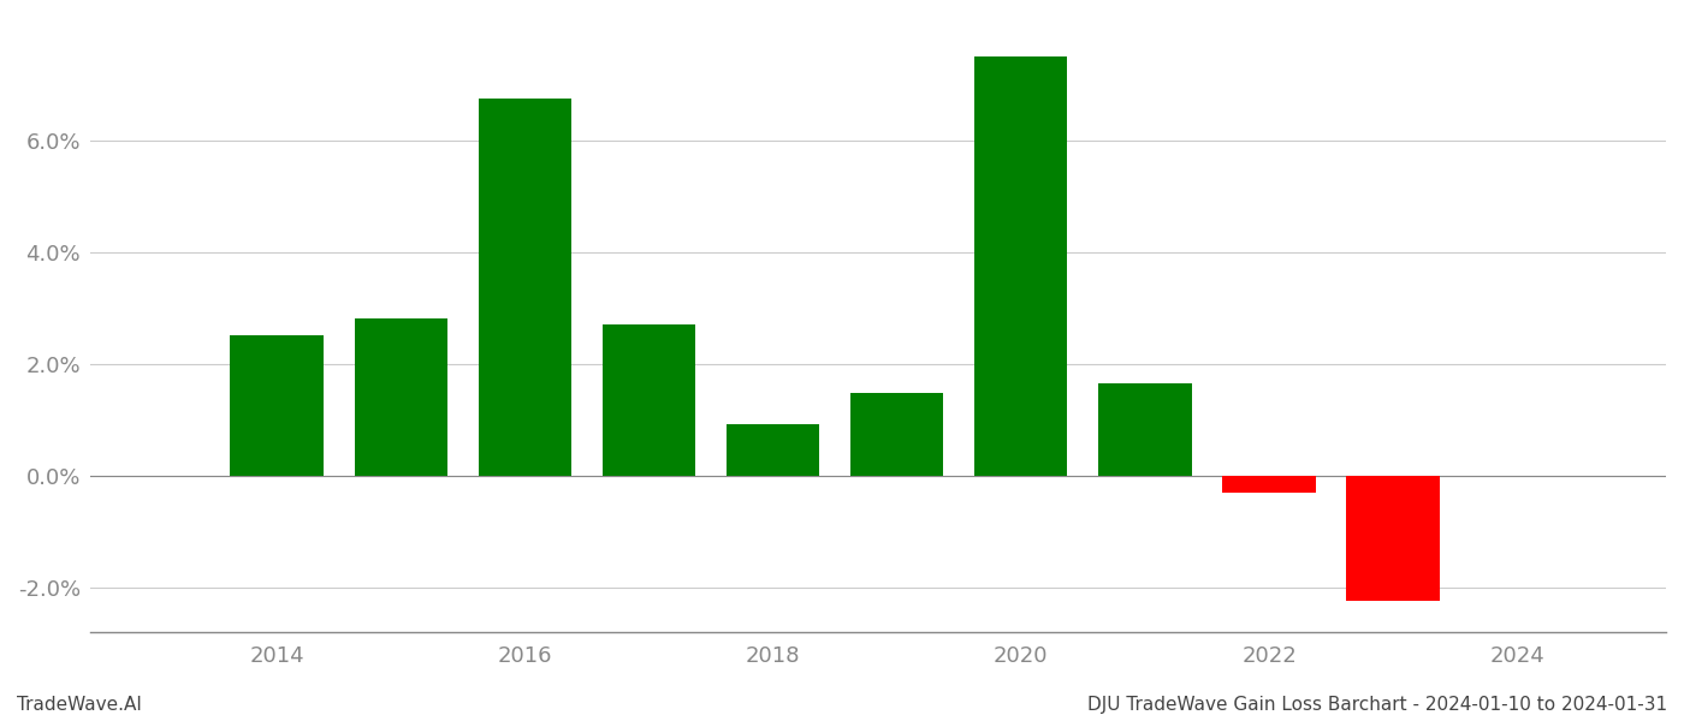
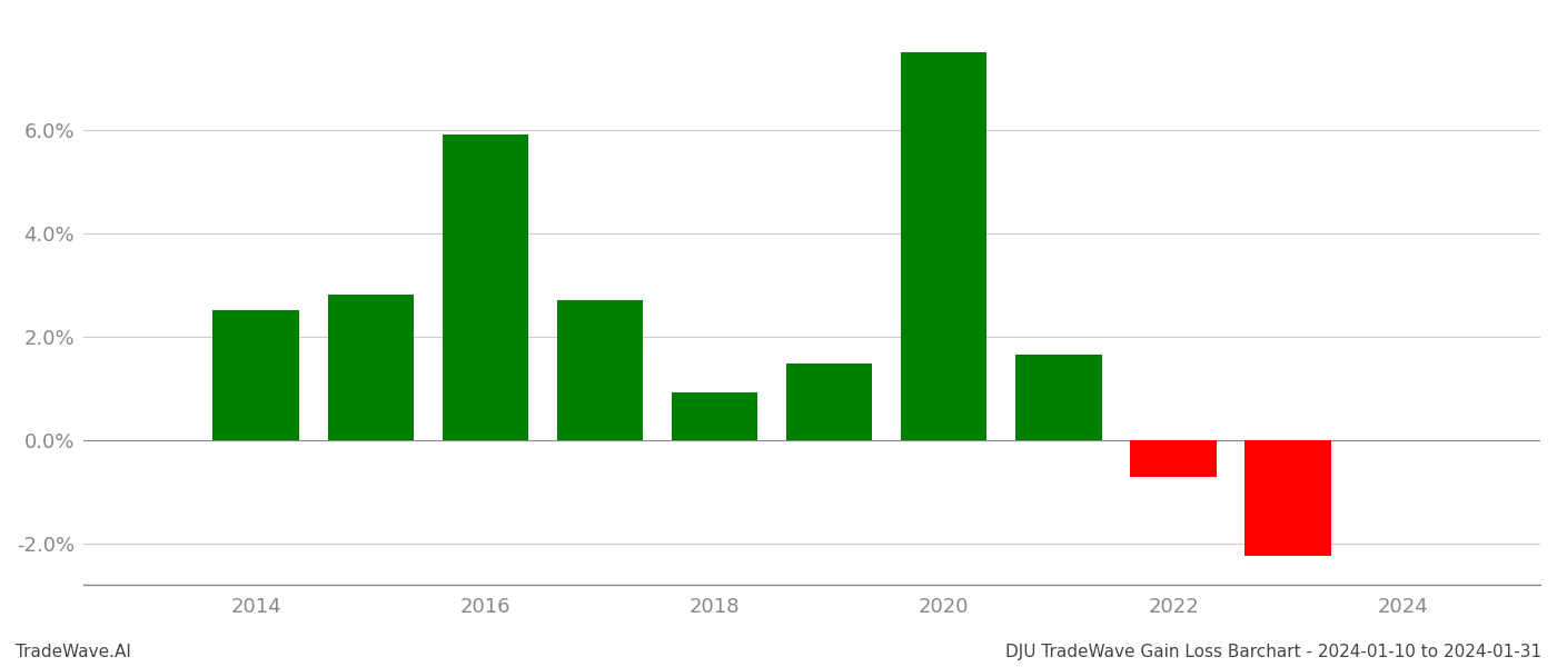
2016: 6.75% -> 5.92%
2022: -0.30% -> -0.72%
